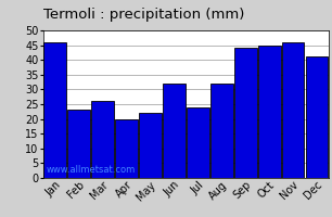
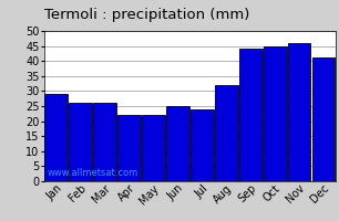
Jan: 46 -> 29
Feb: 23 -> 26
Apr: 20 -> 22
Jun: 32 -> 25
